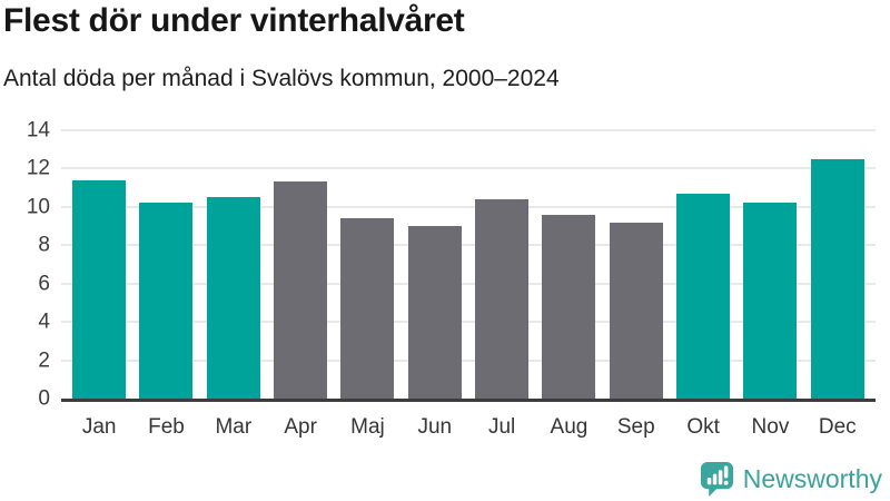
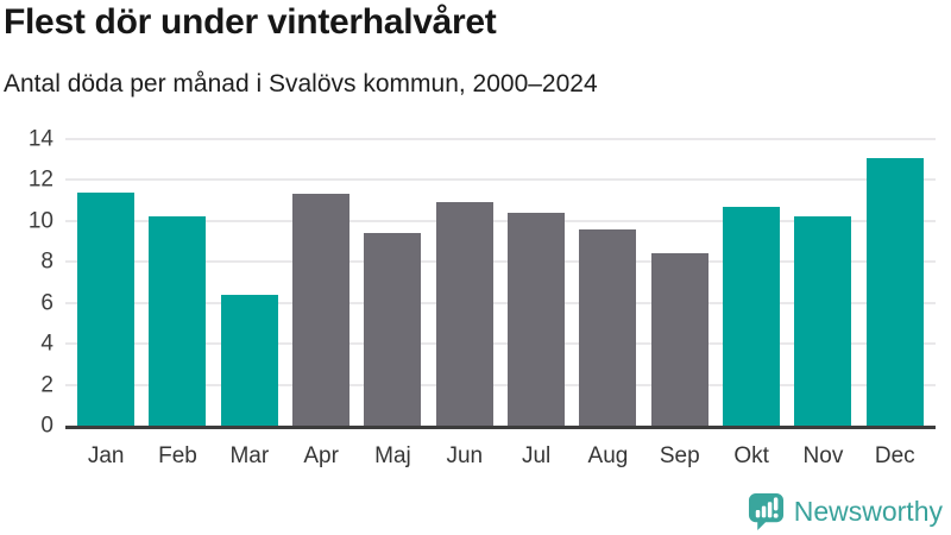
Mar: 10.5 -> 6.4
Jun: 9.0 -> 10.9
Sep: 9.2 -> 8.4
Dec: 12.5 -> 13.1
